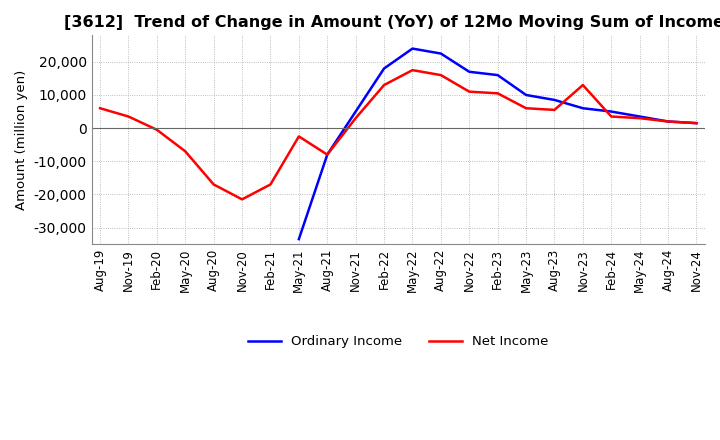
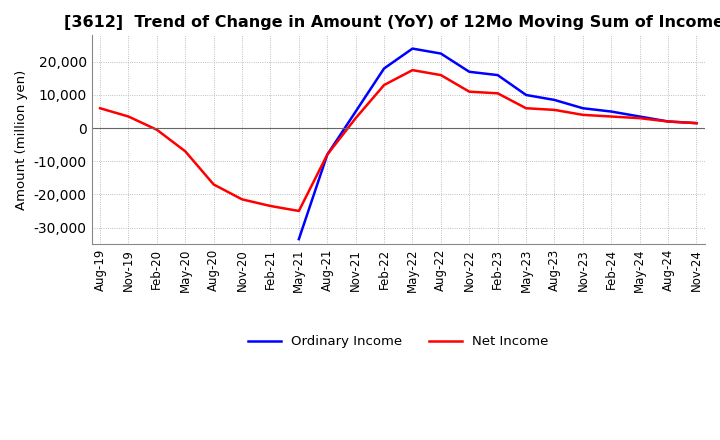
Net Income/Feb-21: -17,000 -> -23,500
Net Income/May-21: -2,500 -> -25,000
Net Income/Nov-23: 13,000 -> 4,000
